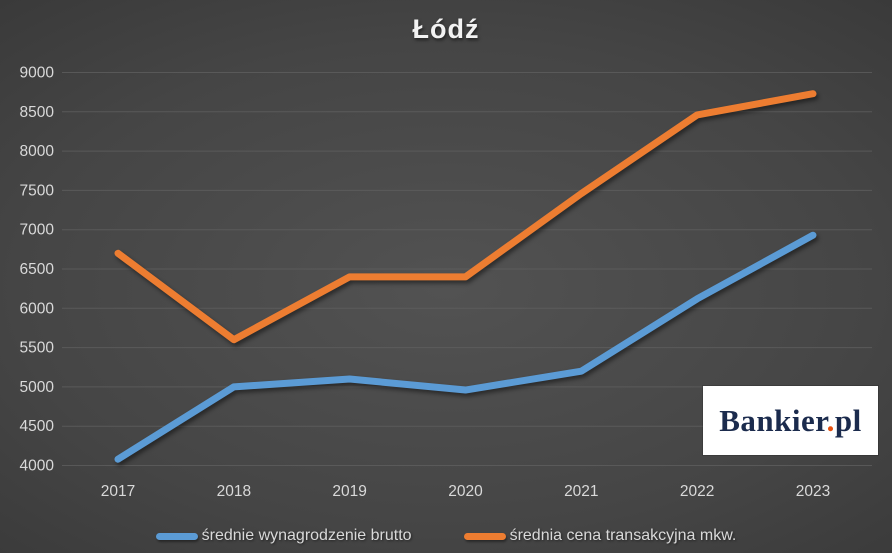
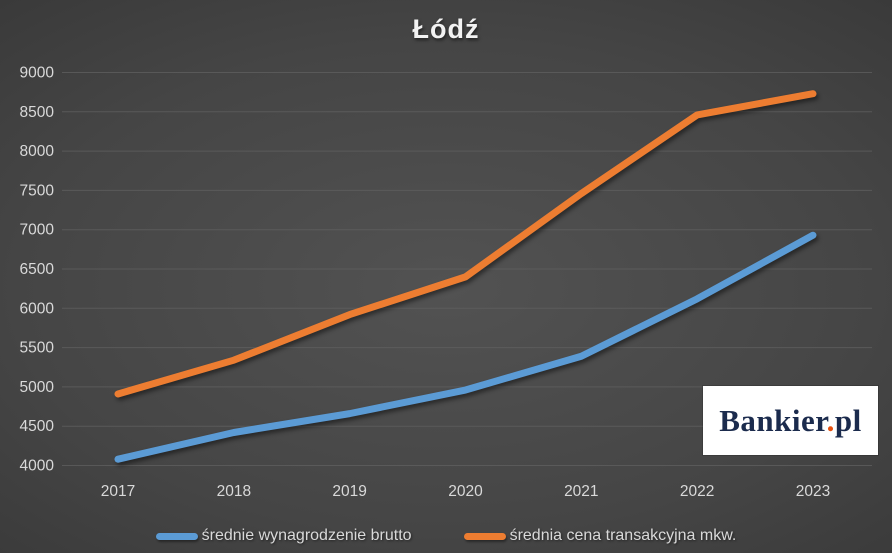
średnia cena transakcyjna mkw./2017: 6700 -> 4900
średnie wynagrodzenie brutto/2018: 5000 -> 4400
średnia cena transakcyjna mkw./2018: 5600 -> 5300
średnie wynagrodzenie brutto/2019: 5100 -> 4700
średnia cena transakcyjna mkw./2019: 6400 -> 5900
średnie wynagrodzenie brutto/2021: 5200 -> 5400
